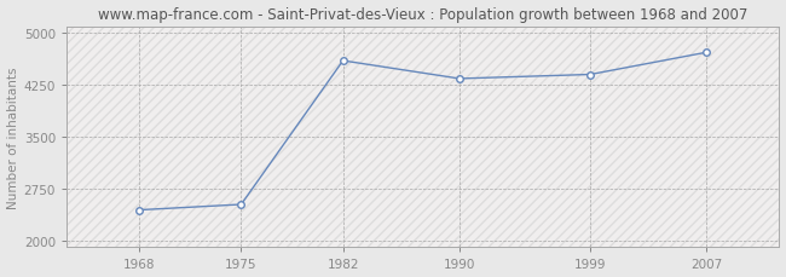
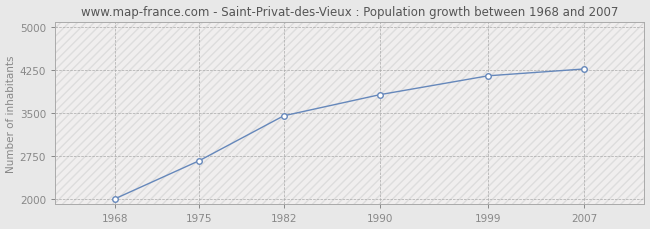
1968: 2440 -> 2000
1975: 2520 -> 2670
1982: 4600 -> 3450
1990: 4340 -> 3820
1999: 4400 -> 4150
2007: 4720 -> 4270
